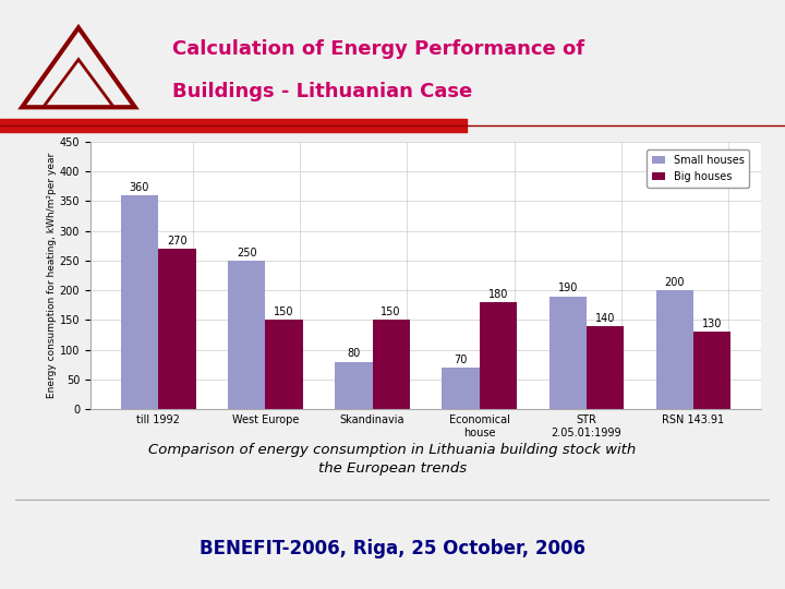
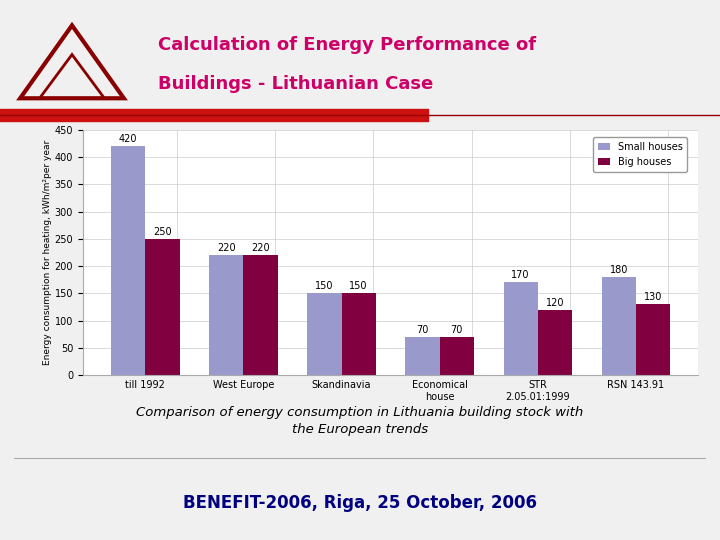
Small houses/till 1992: 360 -> 420
Big houses/till 1992: 270 -> 250
Small houses/West Europe: 250 -> 220
Big houses/West Europe: 150 -> 220
Small houses/Skandinavia: 80 -> 150
Big houses/Economical house: 180 -> 70
Small houses/STR 2.05.01:1999: 190 -> 170
Big houses/STR 2.05.01:1999: 140 -> 120
Small houses/RSN 143.91: 200 -> 180
